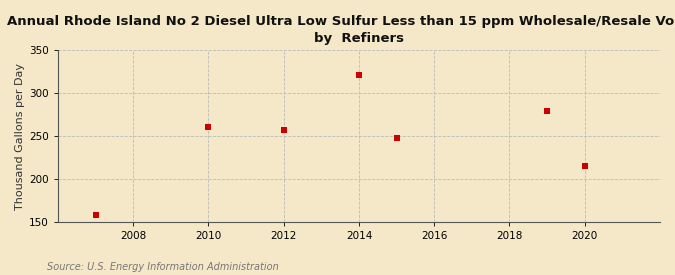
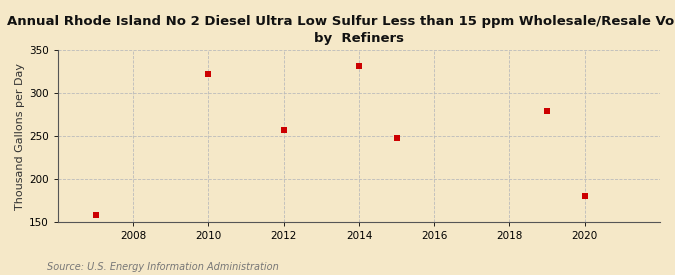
2010: 260 -> 322
2014: 321 -> 332
2020: 215 -> 180
